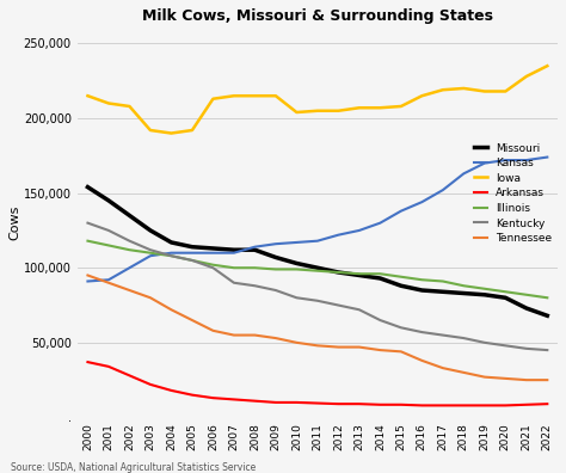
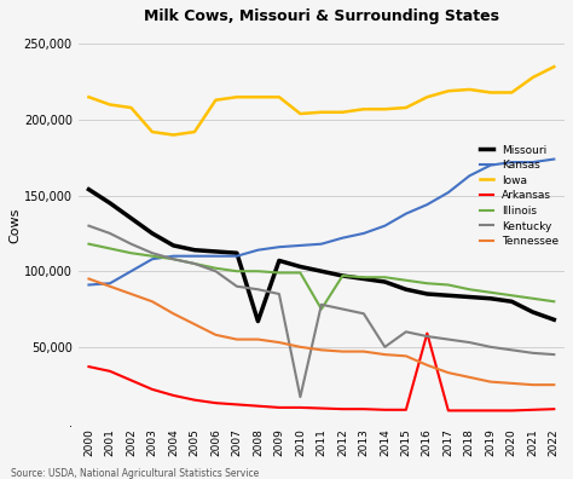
Missouri/2008: 112,000 -> 67,000
Kentucky/2010: 80,000 -> 17,000
Illinois/2011: 98,000 -> 75,000
Kentucky/2014: 65,000 -> 50,000
Arkansas/2016: 8,000 -> 59,000
